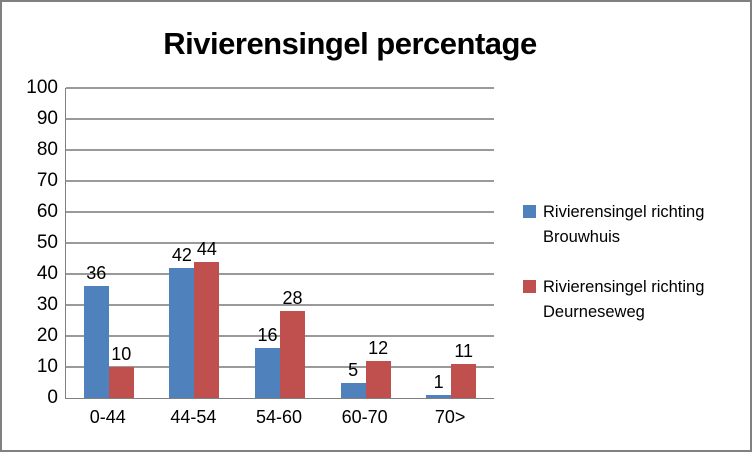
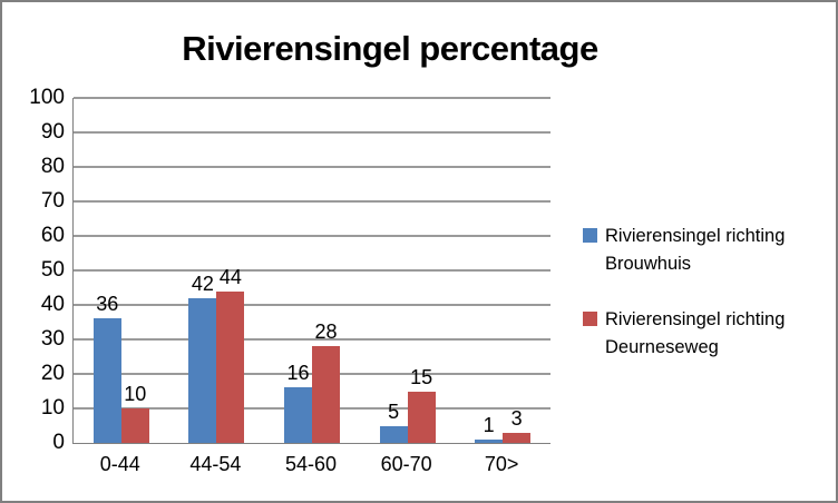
Rivierensingel richting Deurneseweg/60-70: 12 -> 15
Rivierensingel richting Deurneseweg/70>: 11 -> 3
